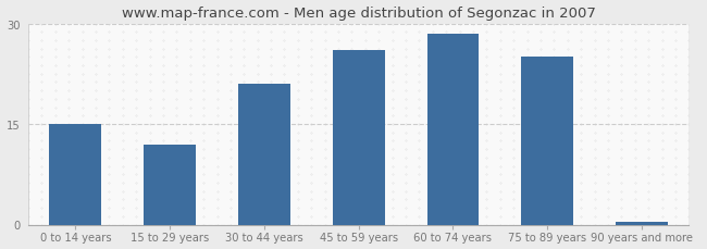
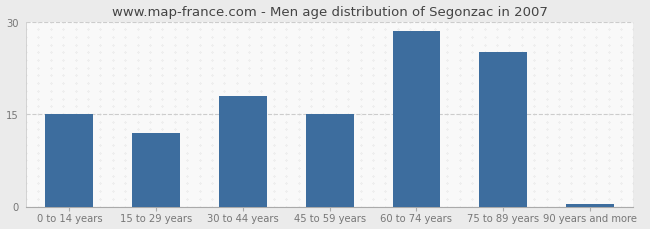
30 to 44 years: 21.0 -> 18.0
45 to 59 years: 26.0 -> 15.0
